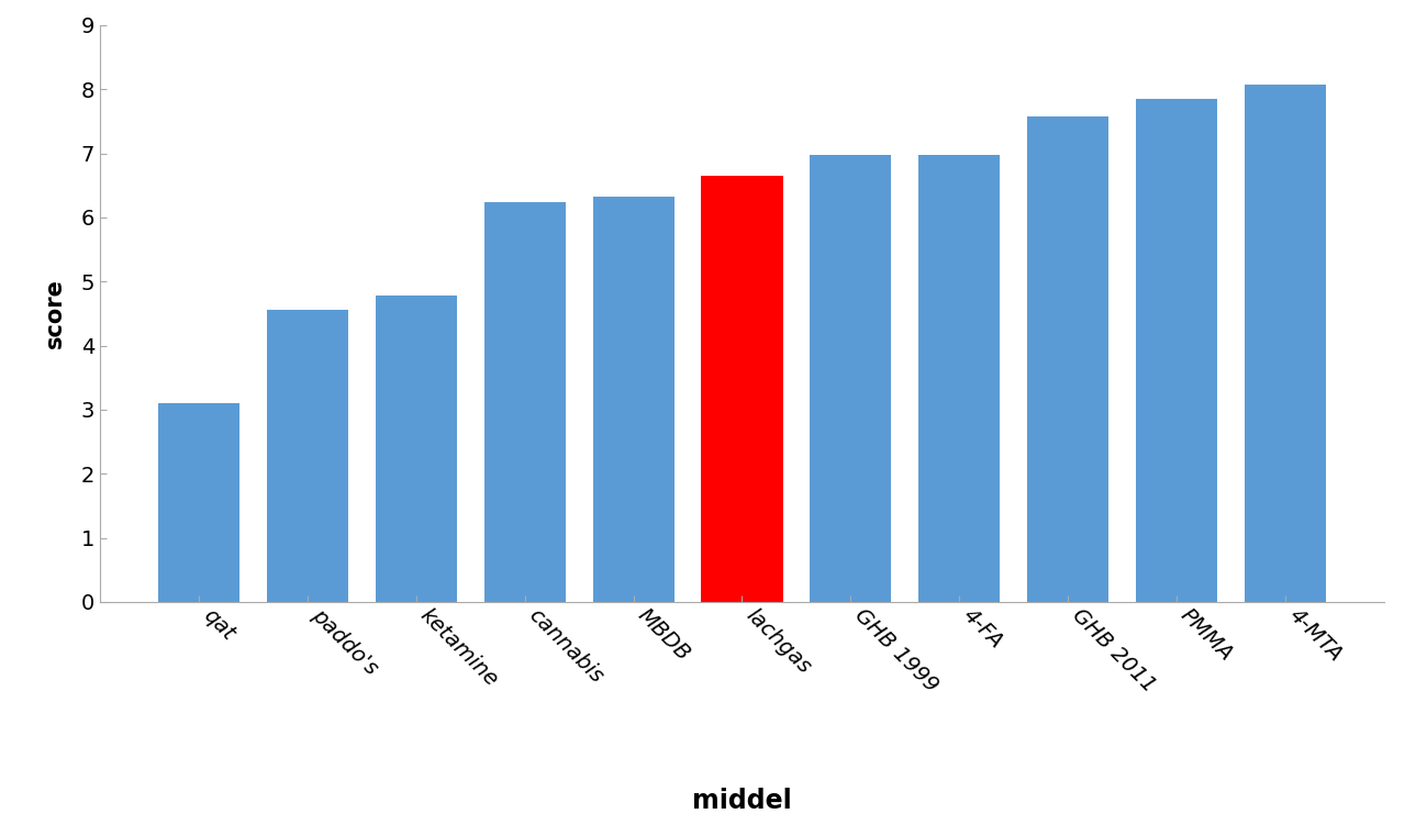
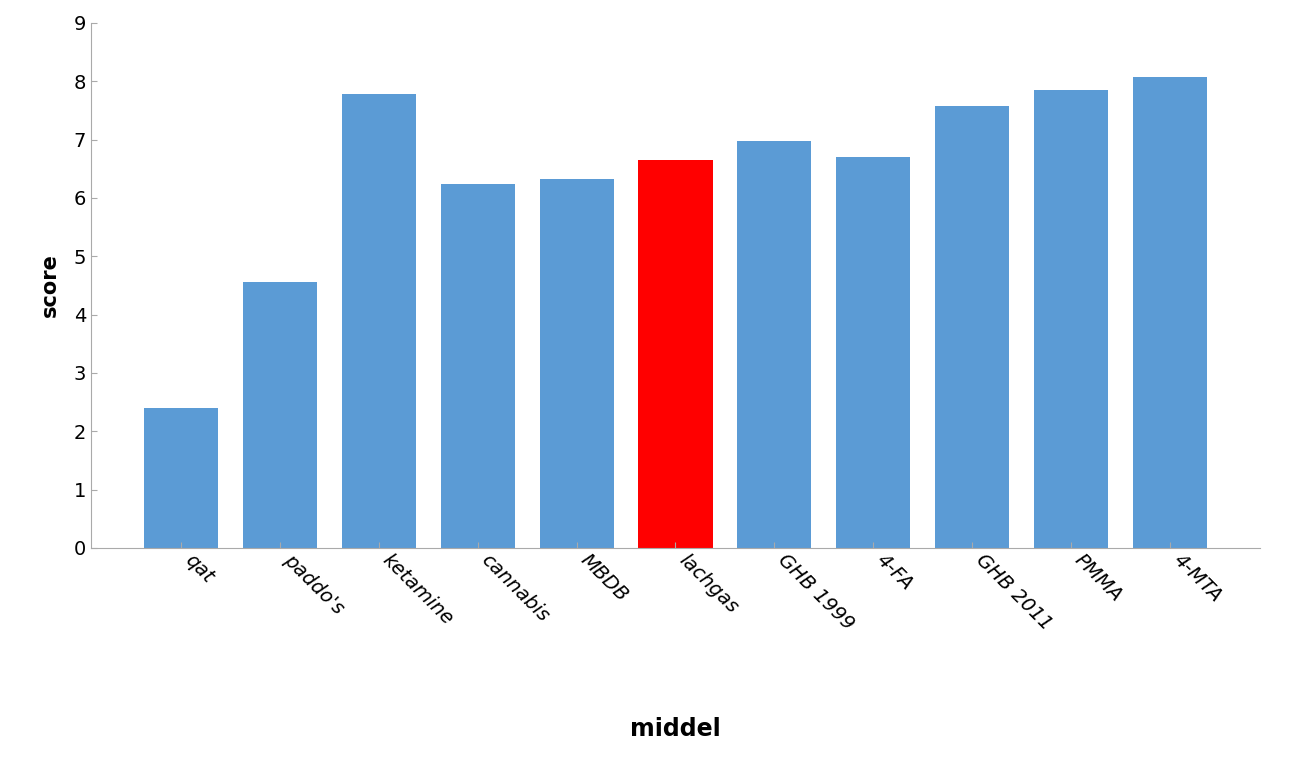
qat: 3.10 -> 2.40
ketamine: 4.78 -> 7.78
4-FA: 6.98 -> 6.70
